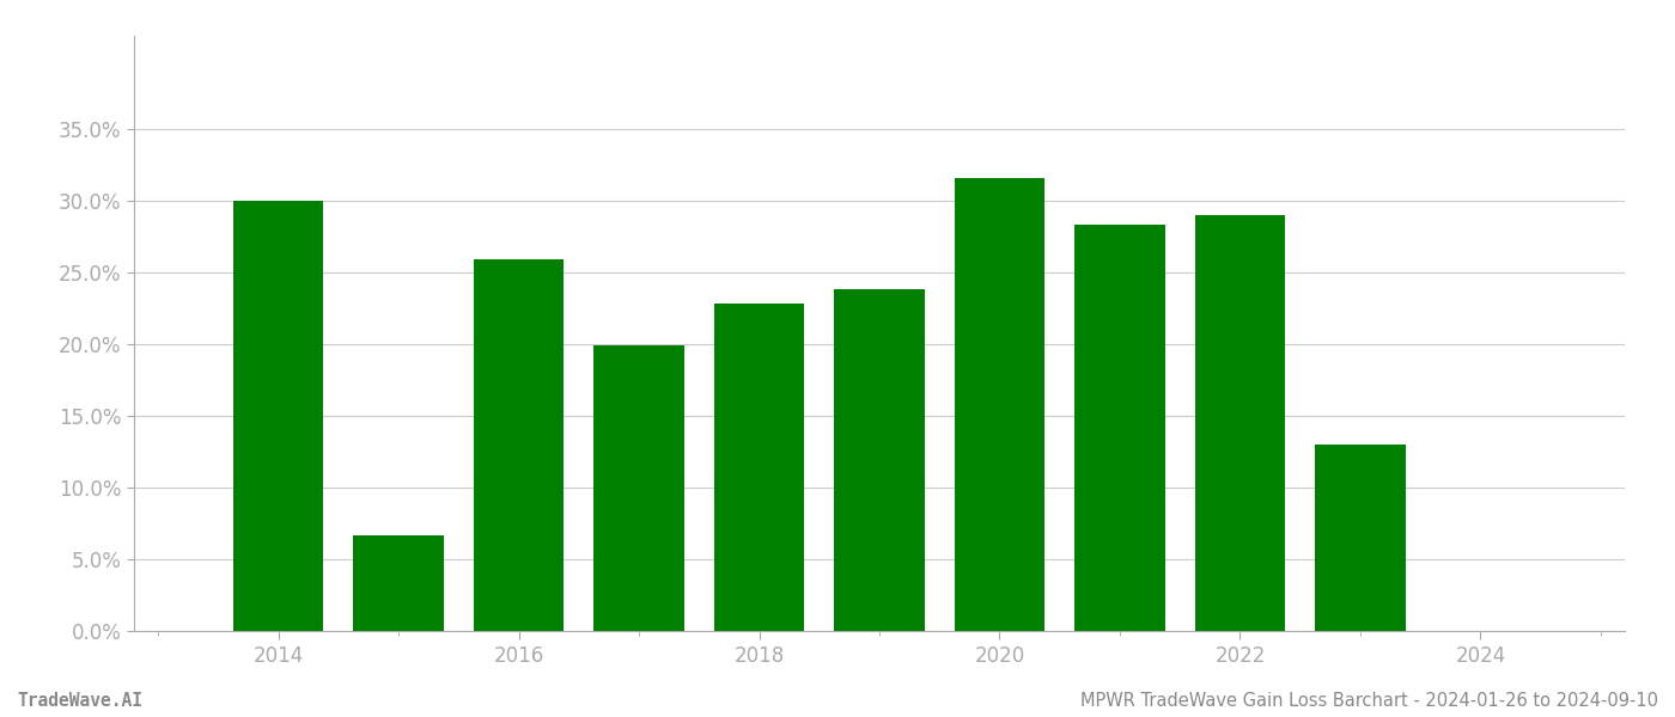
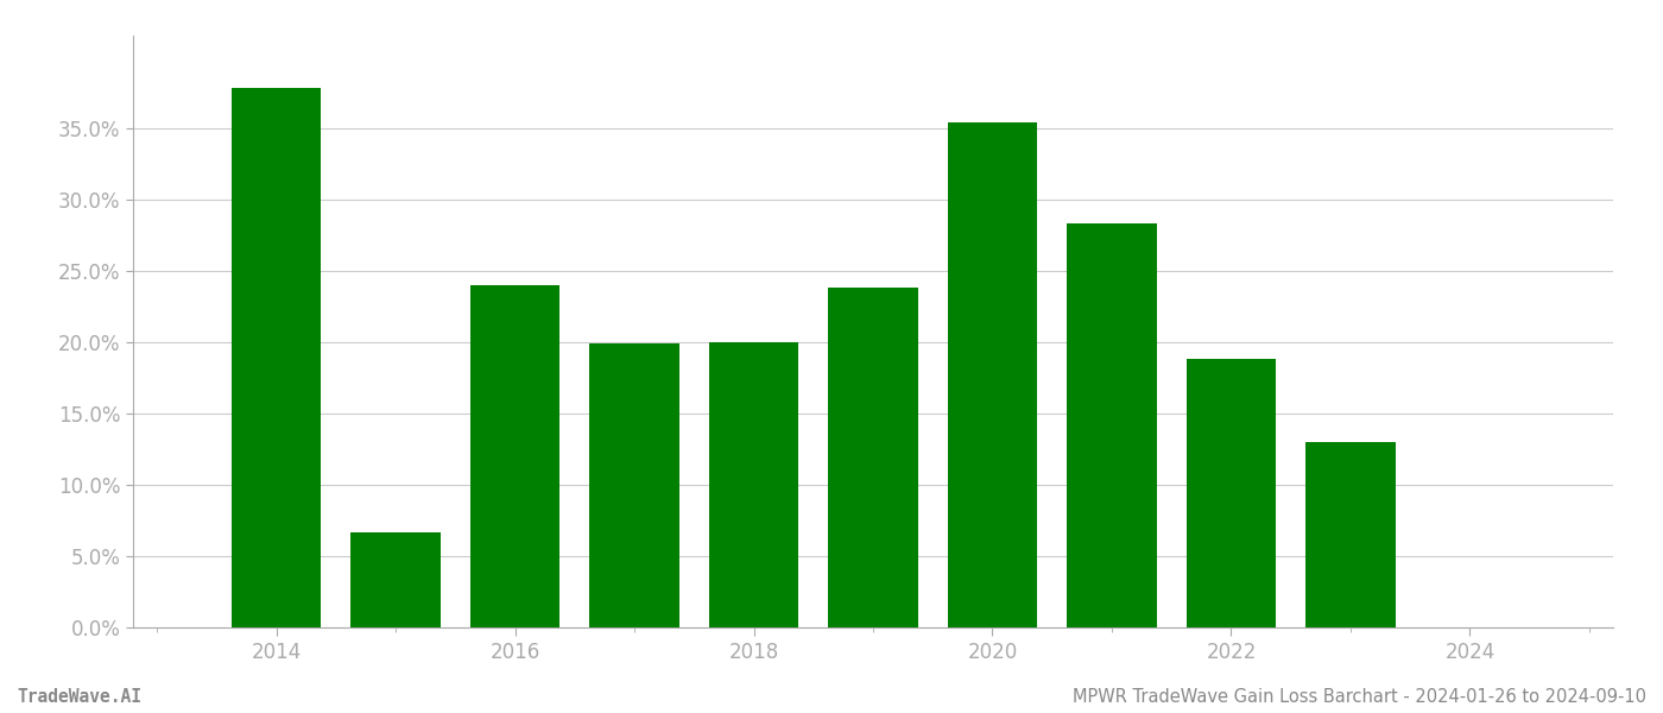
2014: 30.0% -> 37.8%
2016: 25.9% -> 24.0%
2018: 22.8% -> 20.0%
2020: 31.6% -> 35.4%
2022: 29.0% -> 18.8%
